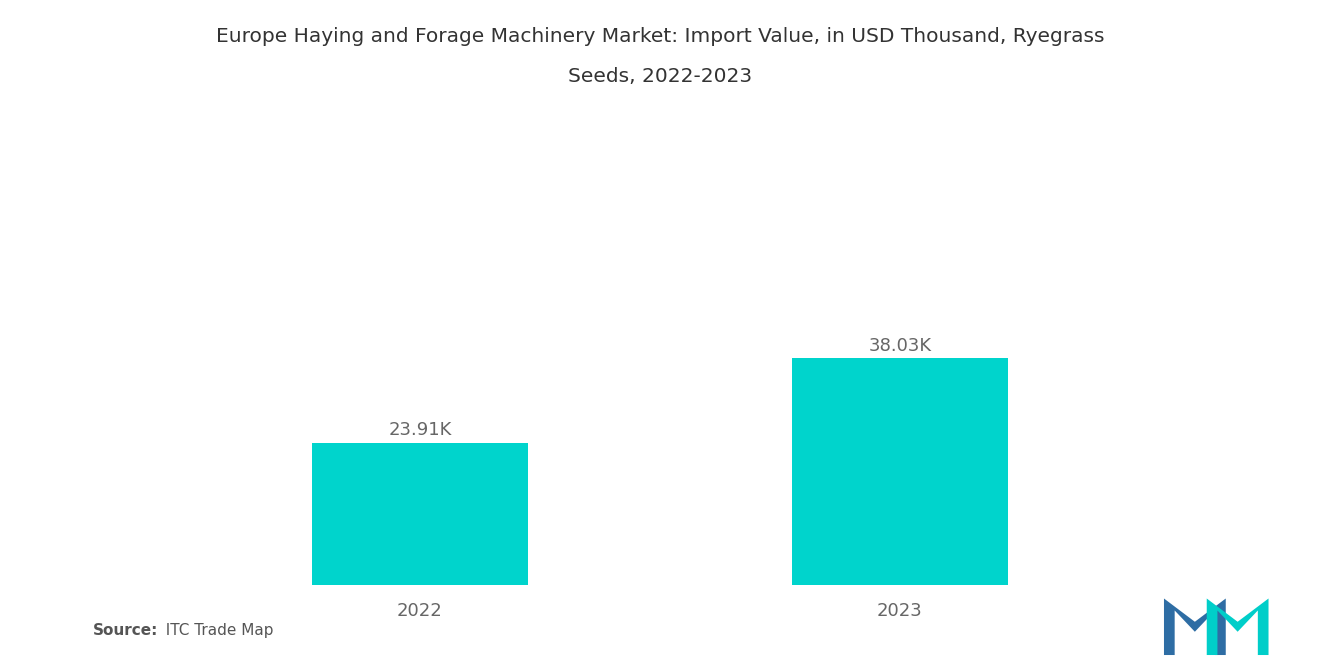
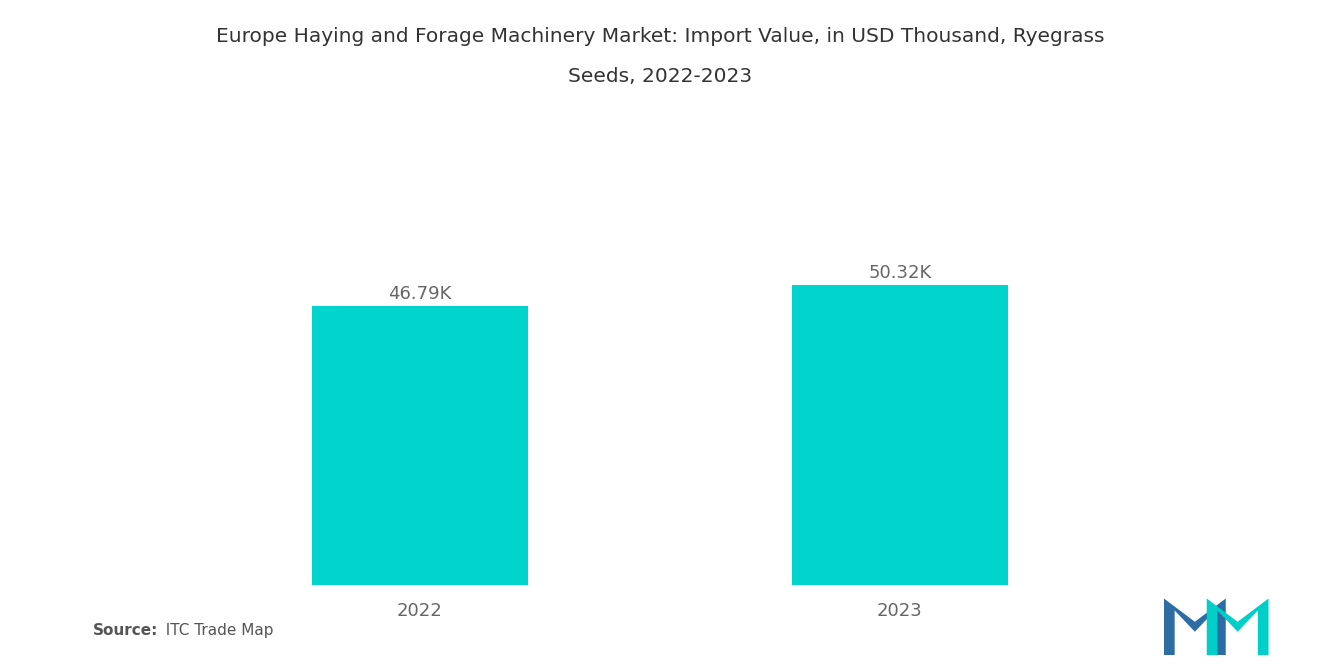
2022: 23.91K -> 46.79K
2023: 38.03K -> 50.32K
